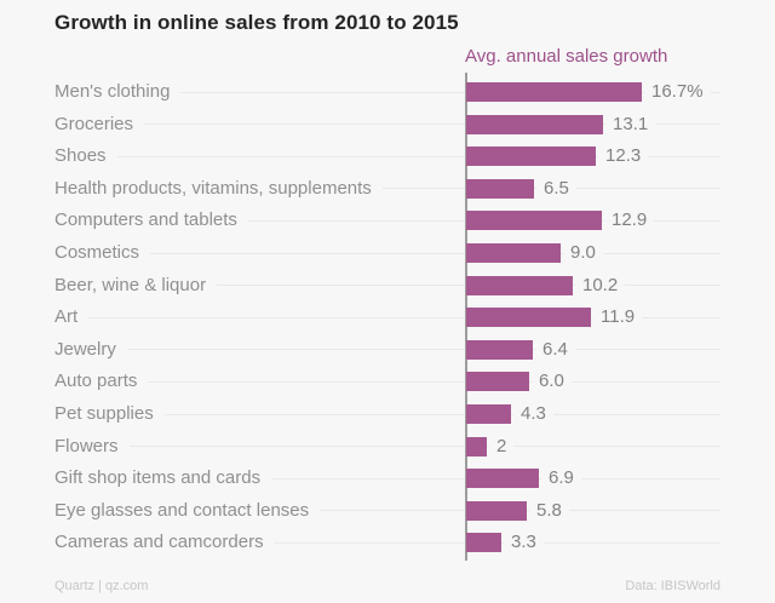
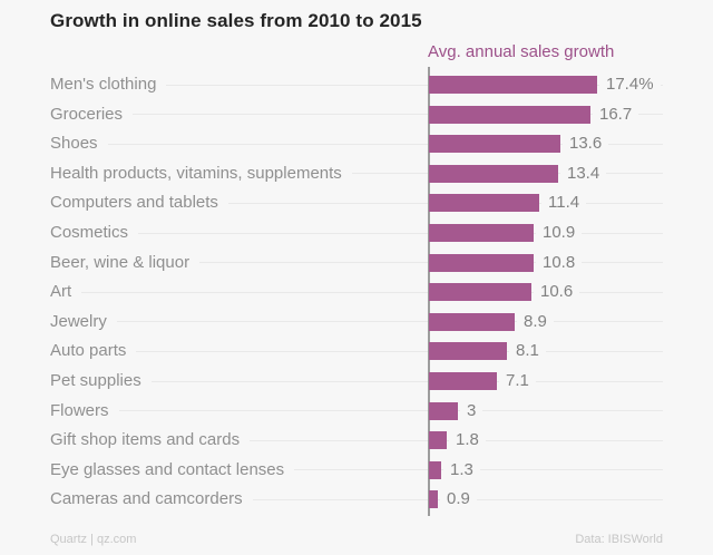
Men's clothing: 16.7% -> 17.4%
Groceries: 13.1 -> 16.7
Shoes: 12.3 -> 13.6
Health products, vitamins, supplements: 6.5 -> 13.4
Computers and tablets: 12.9 -> 11.4
Cosmetics: 9.0 -> 10.9
Beer, wine & liquor: 10.2 -> 10.8
Art: 11.9 -> 10.6
Jewelry: 6.4 -> 8.9
Auto parts: 6.0 -> 8.1
Pet supplies: 4.3 -> 7.1
Flowers: 2 -> 3
Gift shop items and cards: 6.9 -> 1.8
Eye glasses and contact lenses: 5.8 -> 1.3
Cameras and camcorders: 3.3 -> 0.9
